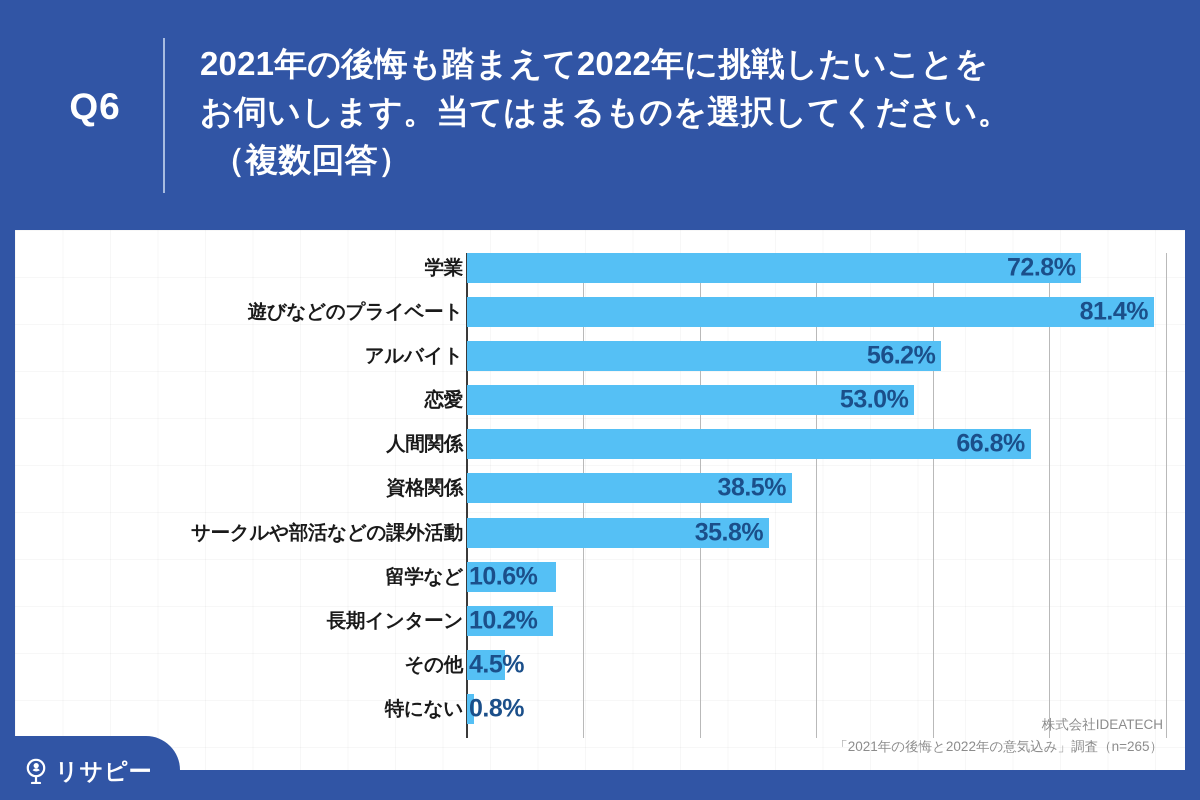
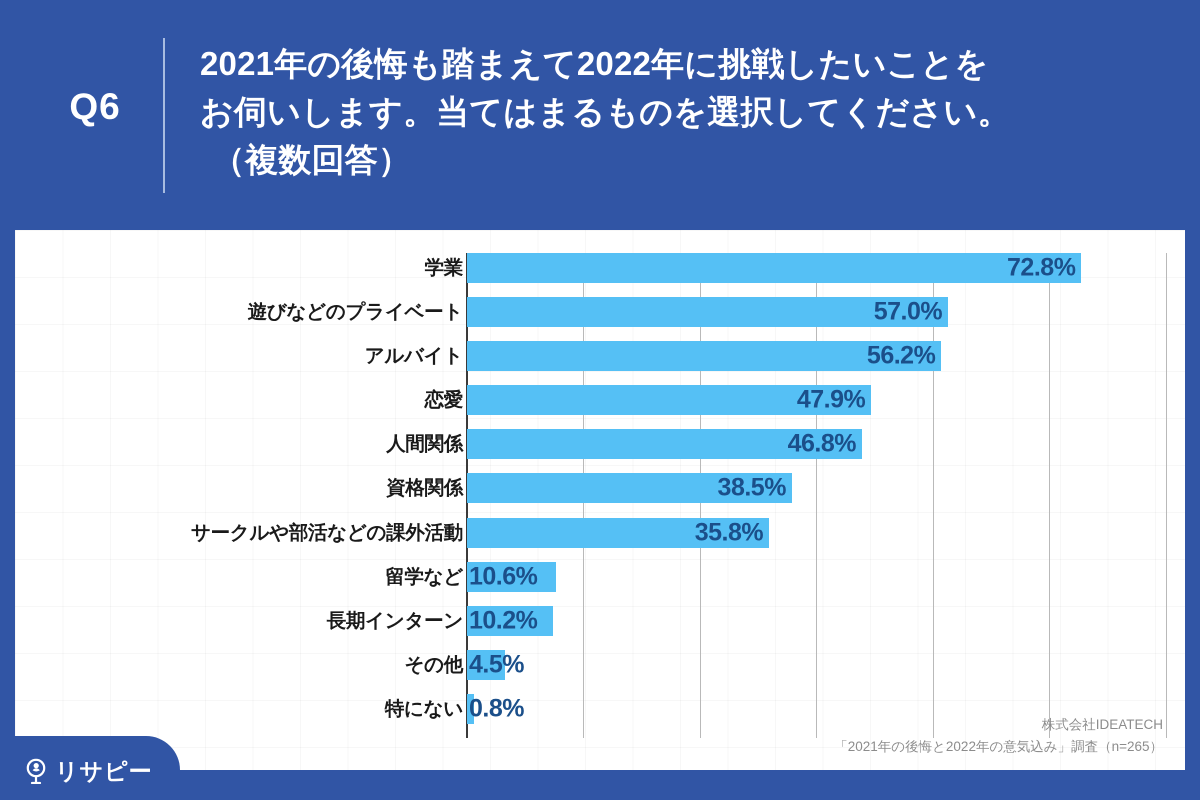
遊びなどのプライベート: 81.4% -> 57.0%
恋愛: 53.0% -> 47.9%
人間関係: 66.8% -> 46.8%
